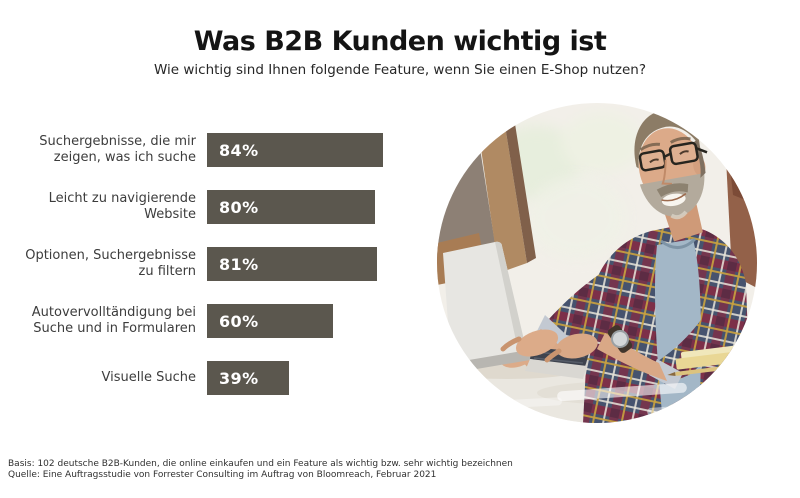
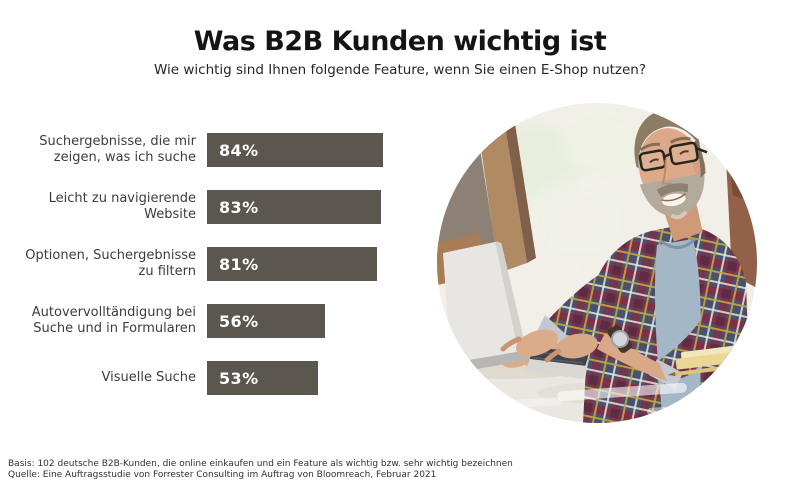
Leicht zu navigierende Website: 80% -> 83%
Autovervolltändigung bei Suche und in Formularen: 60% -> 56%
Visuelle Suche: 39% -> 53%
